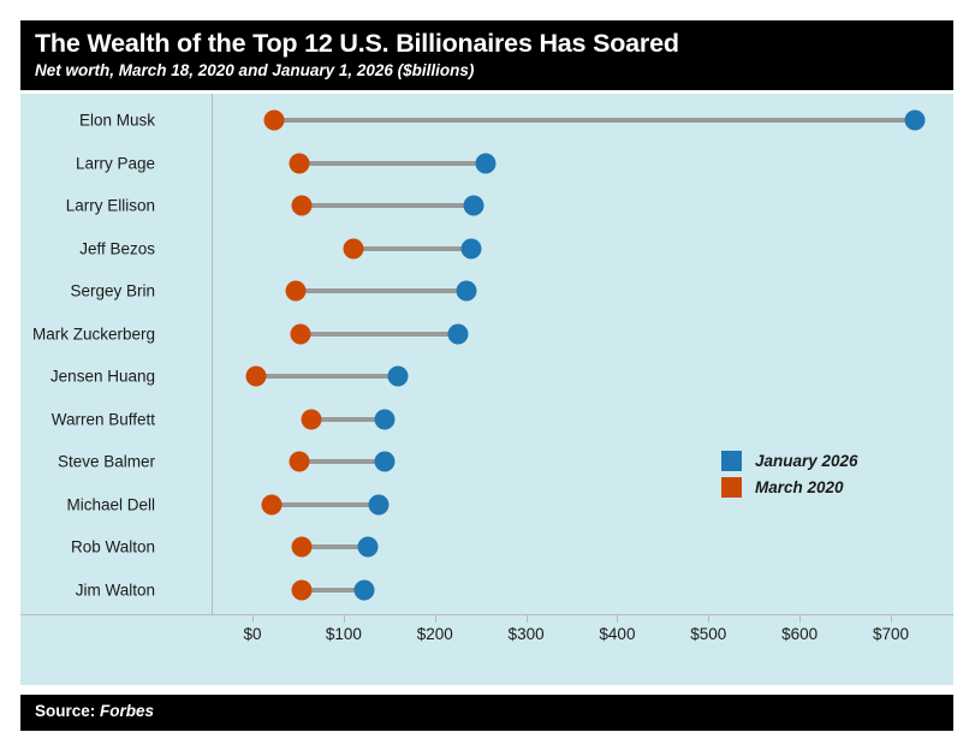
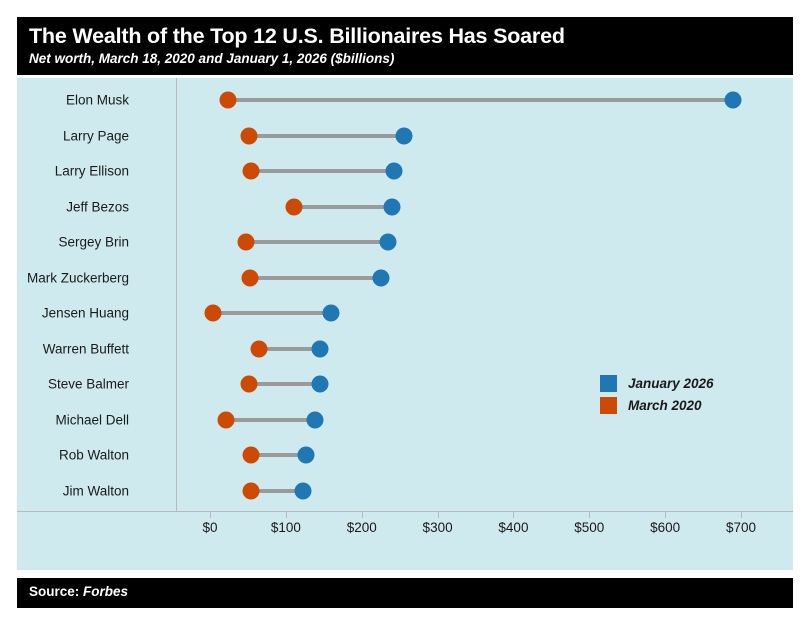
January 2026/Elon Musk: $730 -> $690
